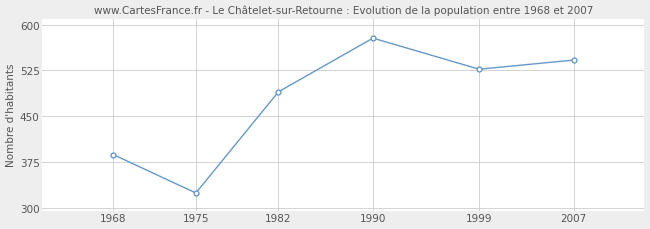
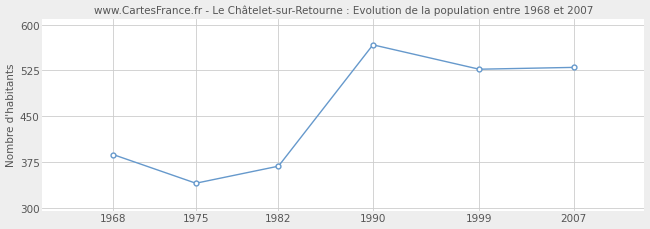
1975: 324 -> 340
1982: 490 -> 368
1990: 578 -> 567
2007: 542 -> 530
